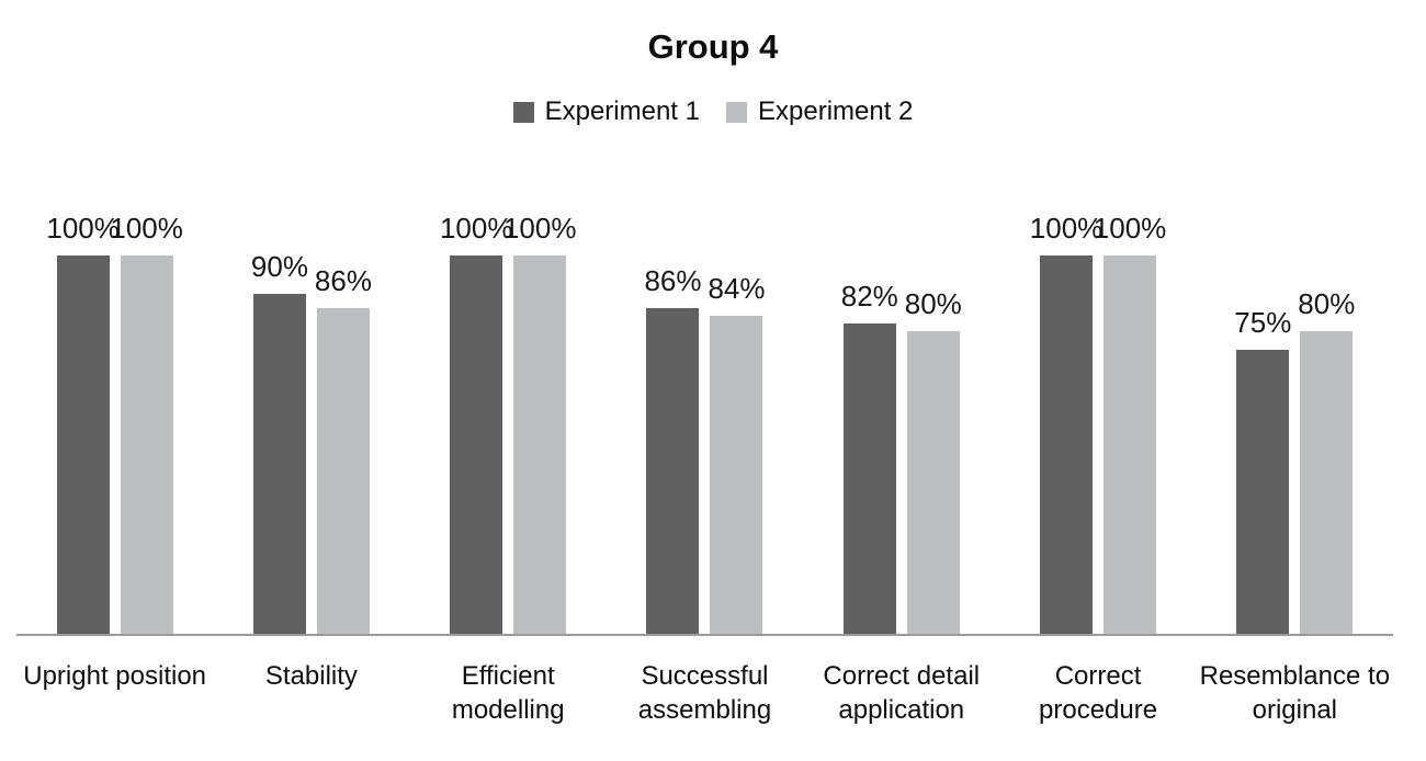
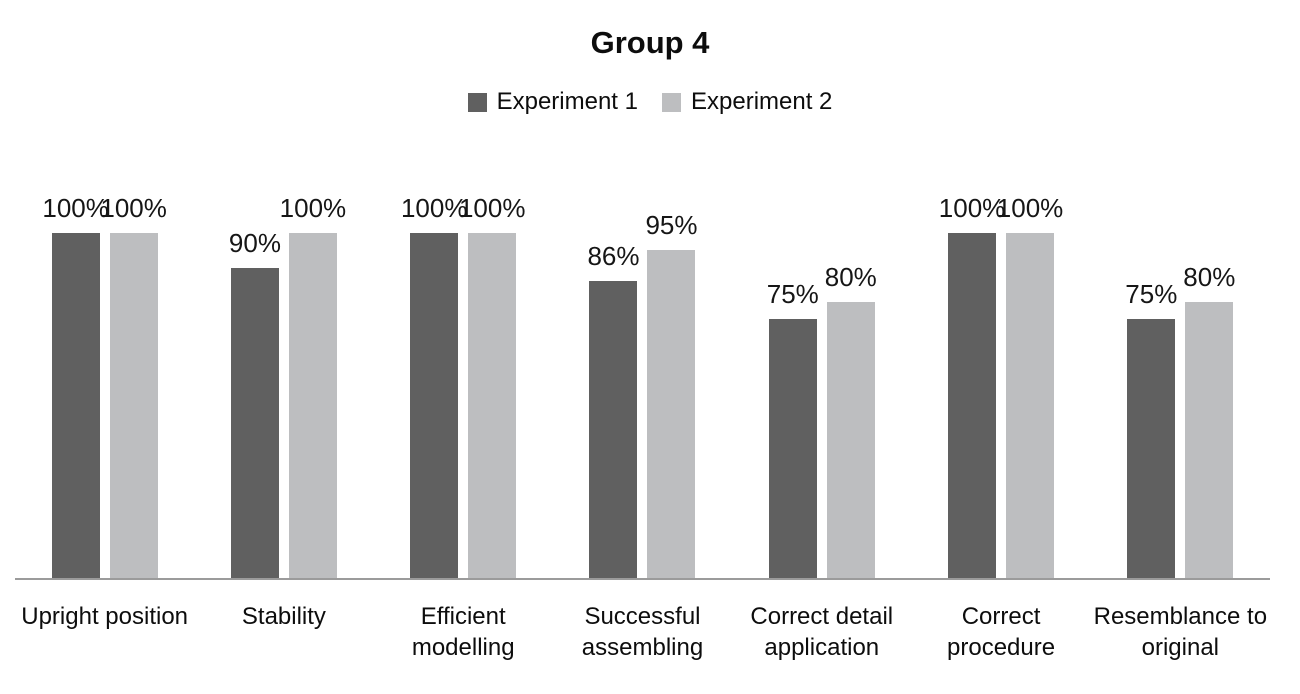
Experiment 2/Stability: 86% -> 100%
Experiment 2/Successful assembling: 84% -> 95%
Experiment 1/Correct detail application: 82% -> 75%
